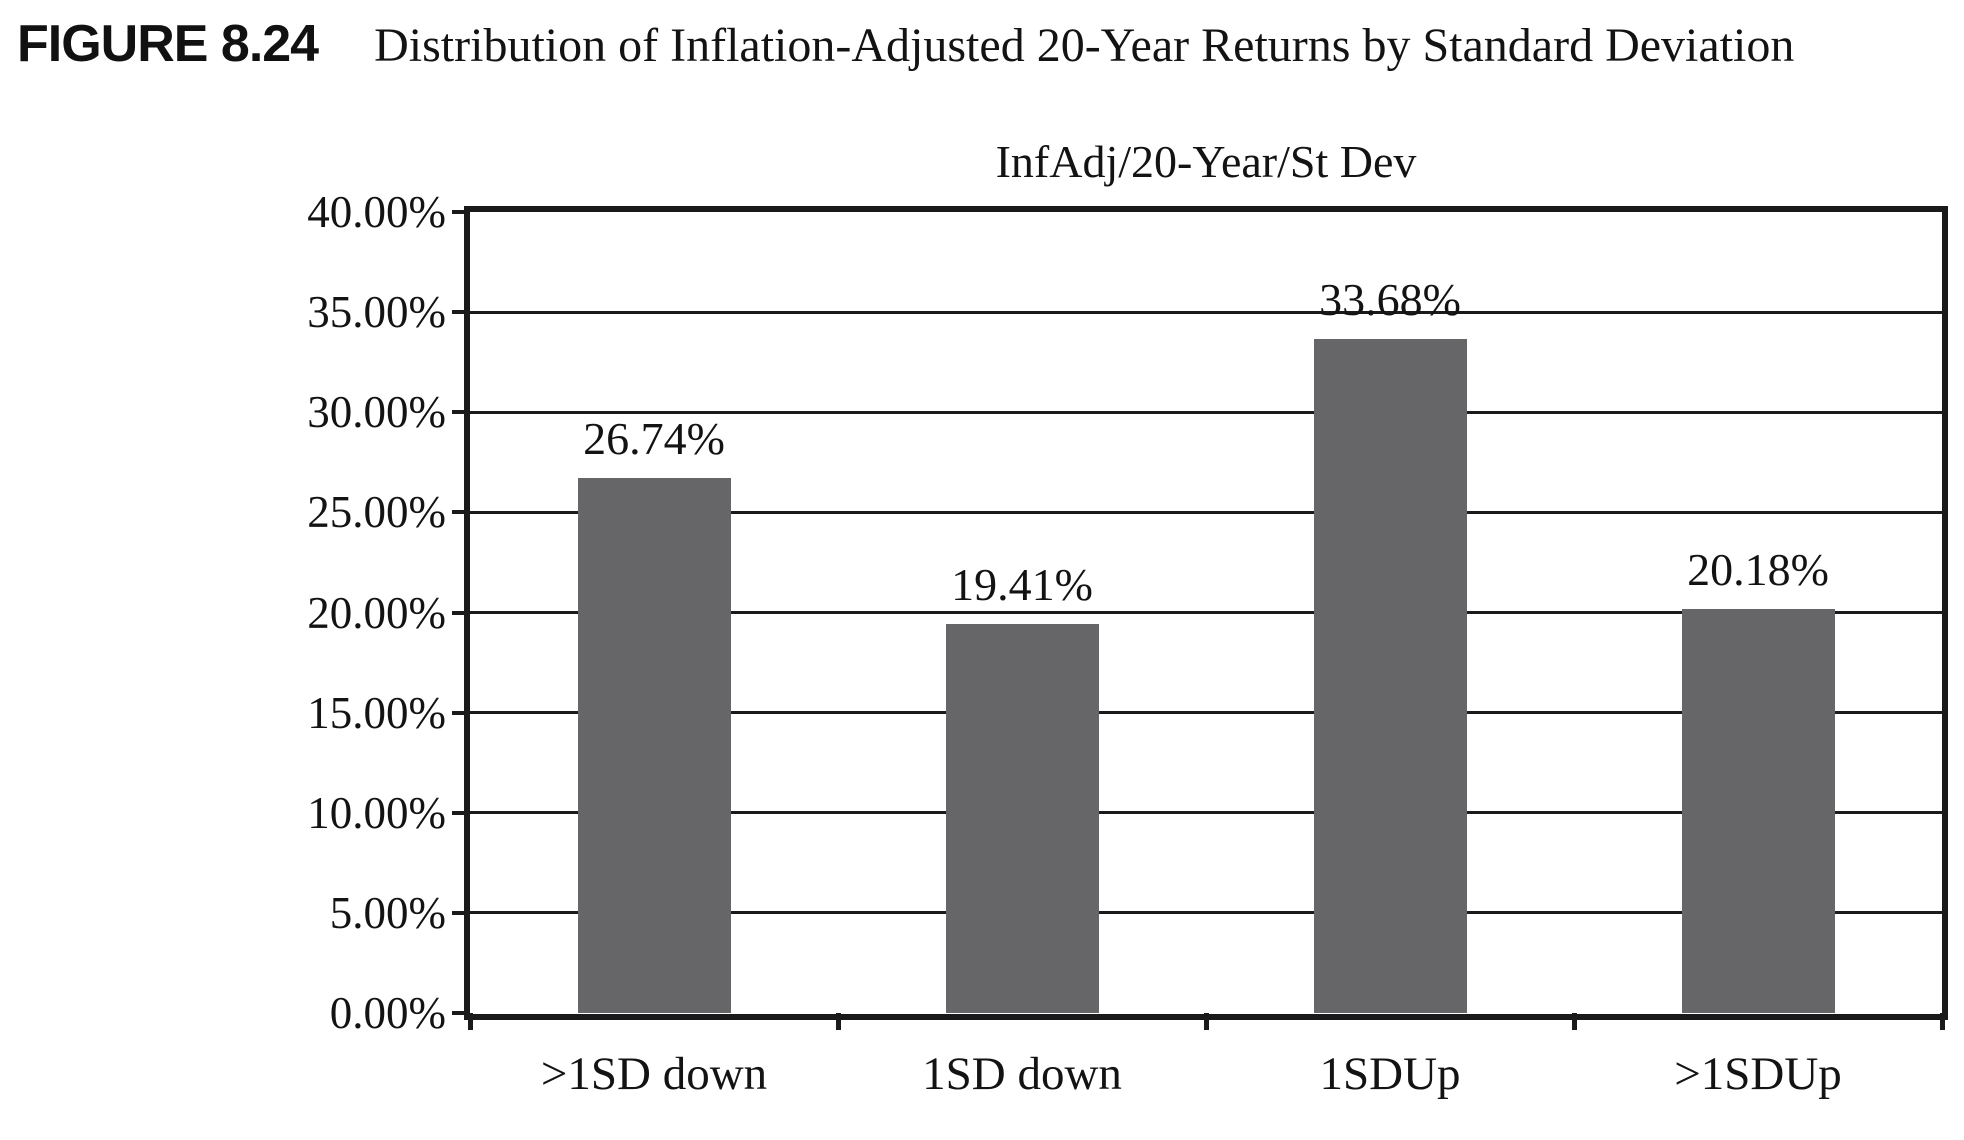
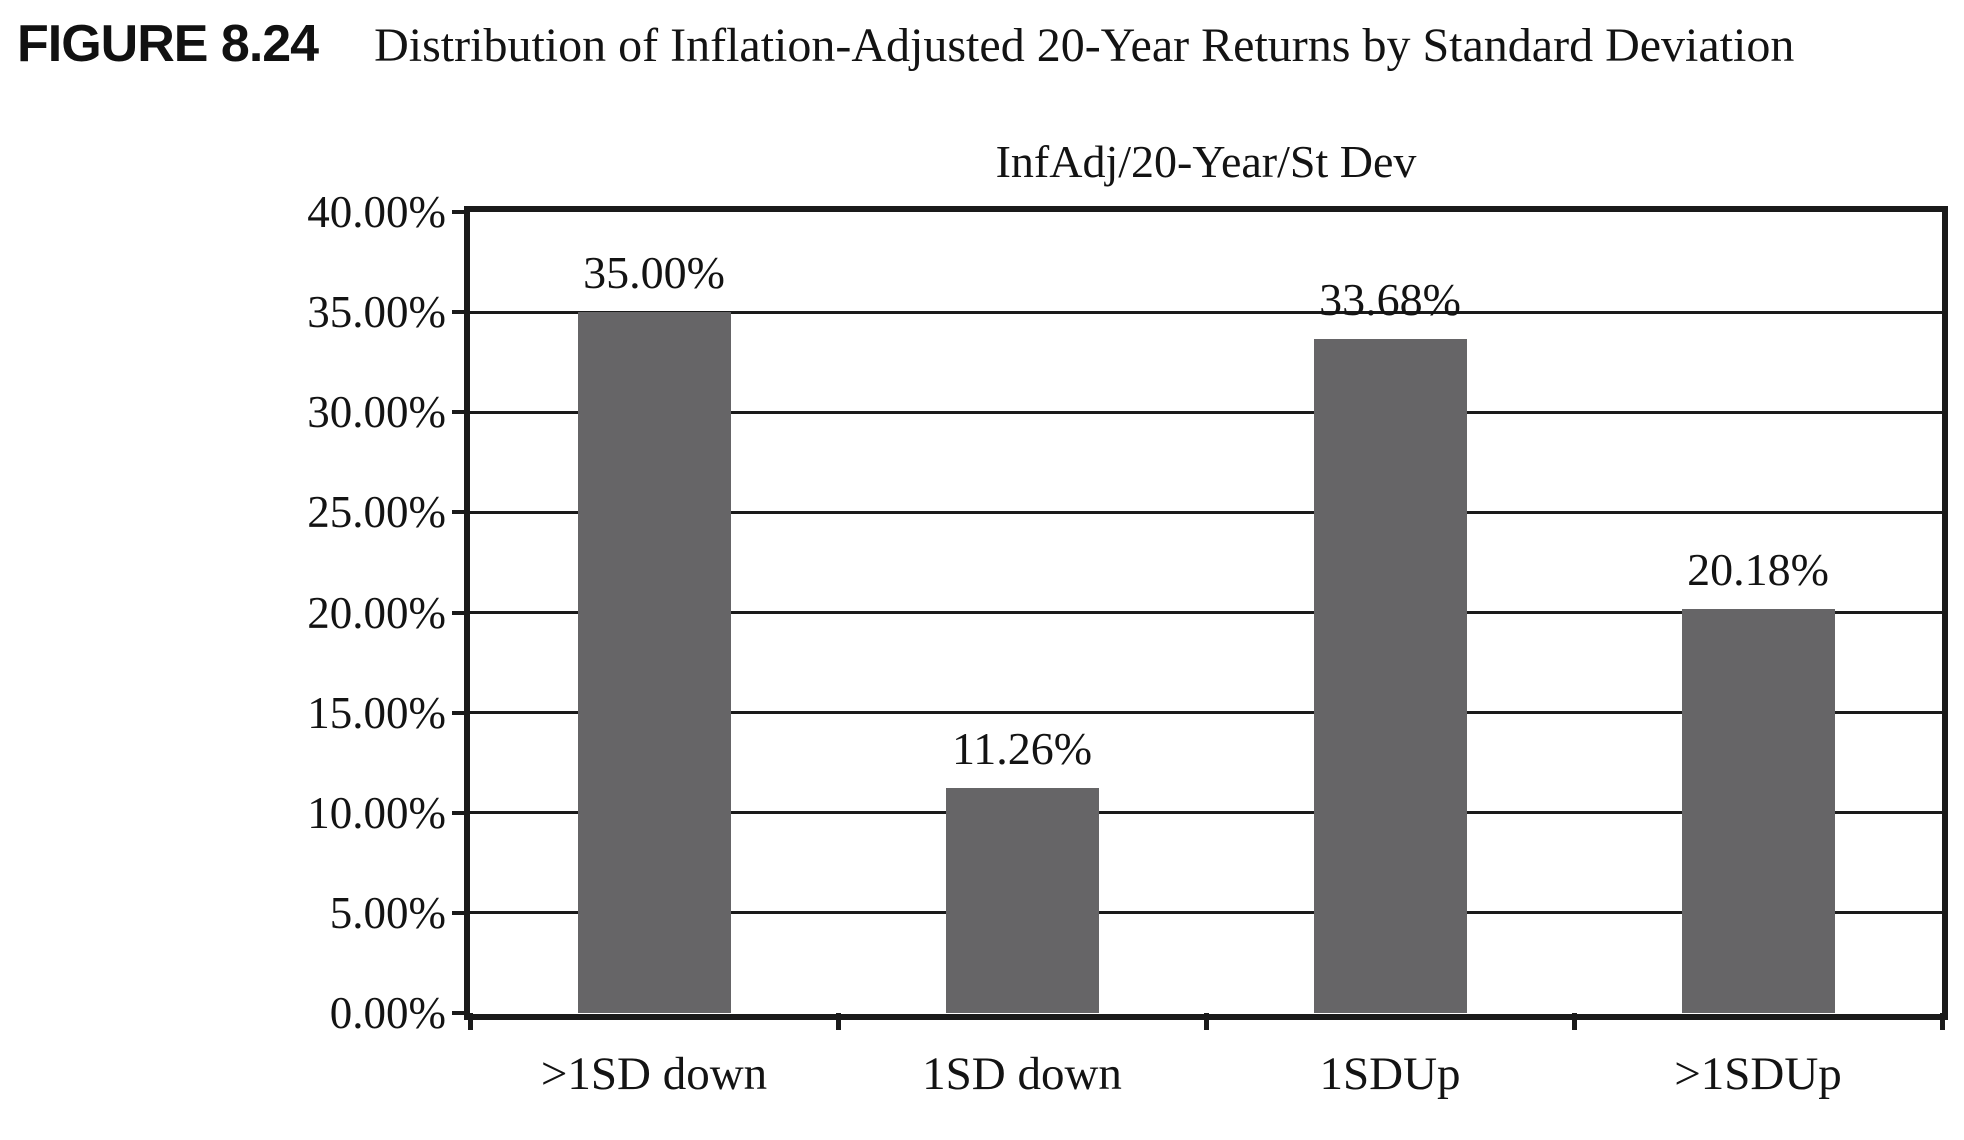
>1SD down: 26.74% -> 35.00%
1SD down: 19.41% -> 11.26%
